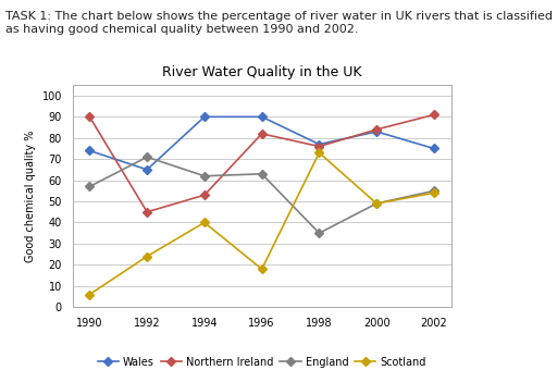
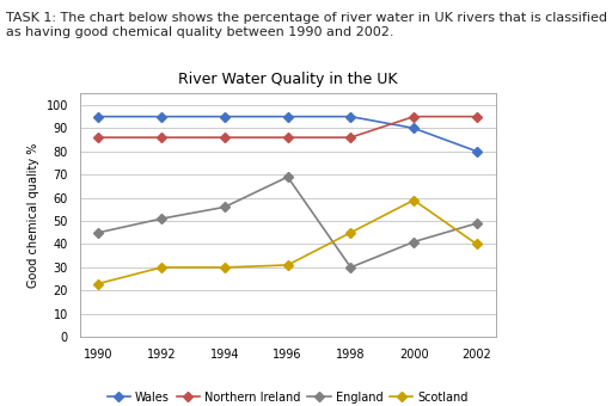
Wales/1990: 74 -> 95
Northern Ireland/1990: 90 -> 86
England/1990: 57 -> 45
Scotland/1990: 6 -> 23
Wales/1992: 65 -> 95
Northern Ireland/1992: 45 -> 86
England/1992: 71 -> 51
Scotland/1992: 24 -> 30
Wales/1994: 90 -> 95
Northern Ireland/1994: 53 -> 86
England/1994: 62 -> 56
Scotland/1994: 40 -> 30
Wales/1996: 90 -> 95
Northern Ireland/1996: 82 -> 86
England/1996: 63 -> 69
Scotland/1996: 18 -> 31
Wales/1998: 77 -> 95
Northern Ireland/1998: 76 -> 86
England/1998: 35 -> 30
Scotland/1998: 73 -> 45
Wales/2000: 83 -> 90
Northern Ireland/2000: 84 -> 95
England/2000: 49 -> 41
Scotland/2000: 49 -> 59
Wales/2002: 75 -> 80
Northern Ireland/2002: 91 -> 95
England/2002: 55 -> 49
Scotland/2002: 54 -> 40
